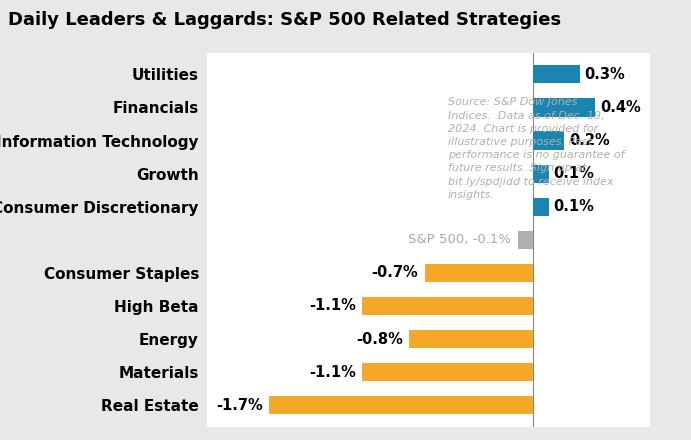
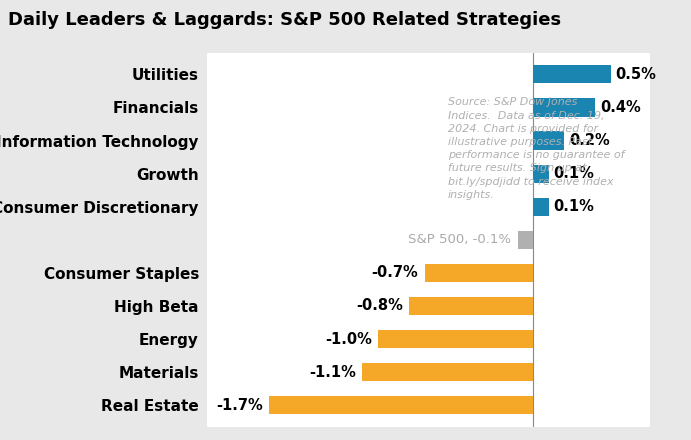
Utilities: 0.3% -> 0.5%
High Beta: -1.1% -> -0.8%
Energy: -0.8% -> -1.0%
